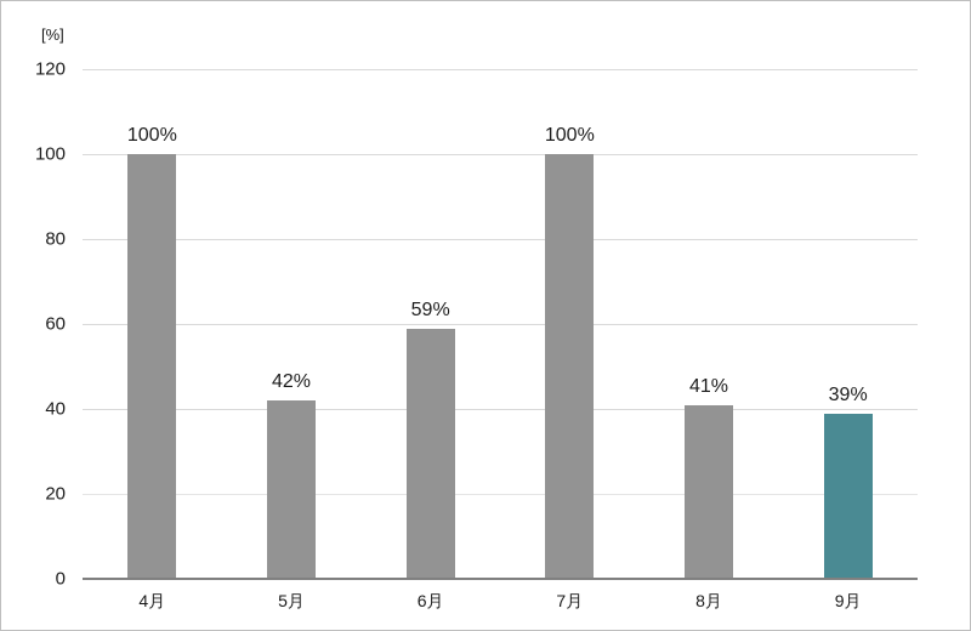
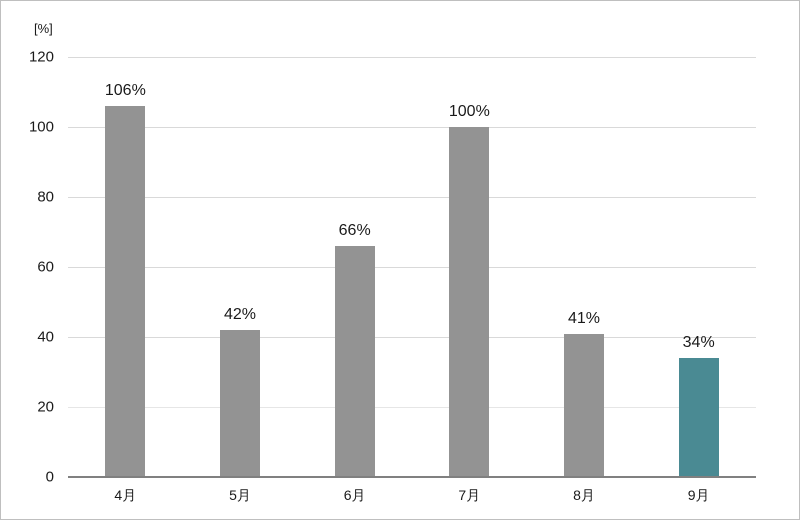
4月: 100% -> 106%
6月: 59% -> 66%
9月: 39% -> 34%
